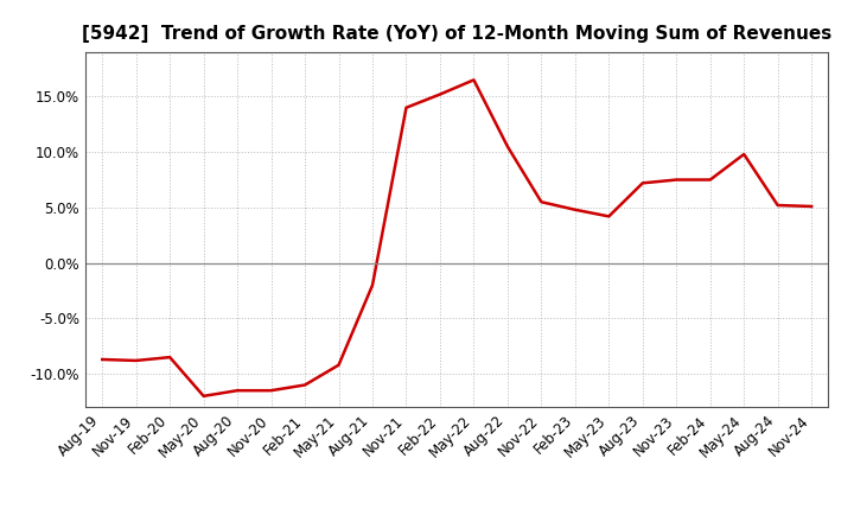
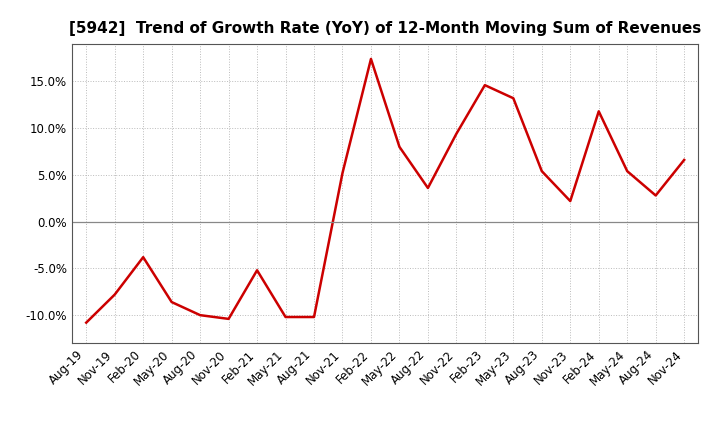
Aug-19: -8.7% -> -10.8%
Nov-19: -8.8% -> -7.8%
Feb-20: -8.5% -> -3.8%
May-20: -12.0% -> -8.6%
Aug-20: -11.5% -> -10.0%
Nov-20: -11.5% -> -10.4%
Feb-21: -11.0% -> -5.2%
May-21: -9.2% -> -10.2%
Aug-21: -2.0% -> -10.2%
Nov-21: 14.0% -> 5.2%
Feb-22: 15.2% -> 17.4%
May-22: 16.5% -> 8.0%
Aug-22: 10.5% -> 3.6%
Nov-22: 5.5% -> 9.4%
Feb-23: 4.8% -> 14.6%
May-23: 4.2% -> 13.2%
Aug-23: 7.2% -> 5.4%
Nov-23: 7.5% -> 2.2%
Feb-24: 7.5% -> 11.8%
May-24: 9.8% -> 5.4%
Aug-24: 5.2% -> 2.8%
Nov-24: 5.1% -> 6.6%
